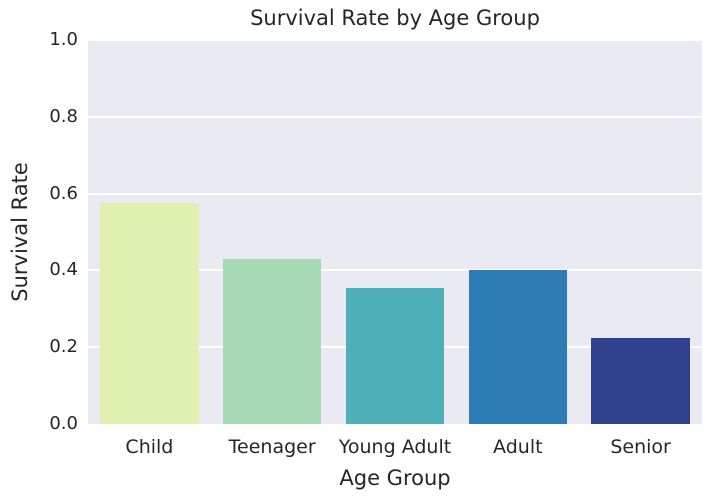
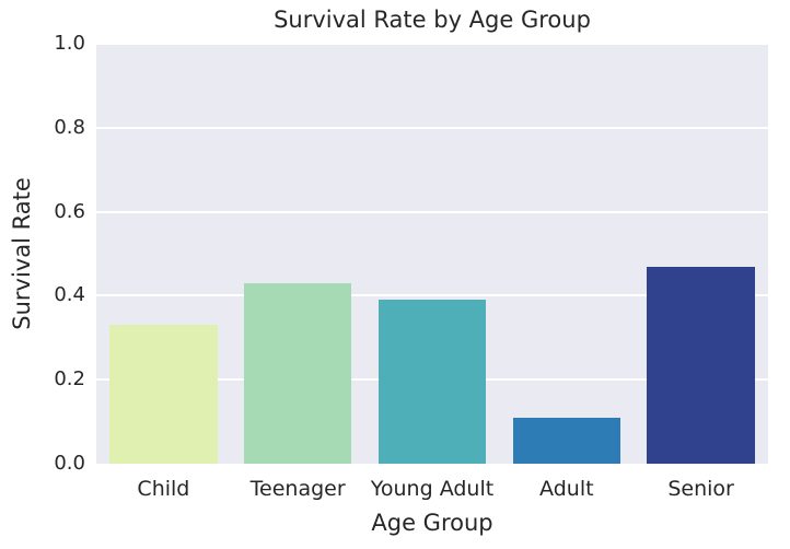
Child: 0.57 -> 0.33
Young Adult: 0.35 -> 0.39
Adult: 0.40 -> 0.11
Senior: 0.23 -> 0.47
